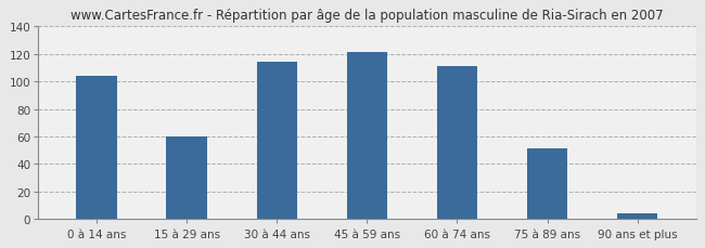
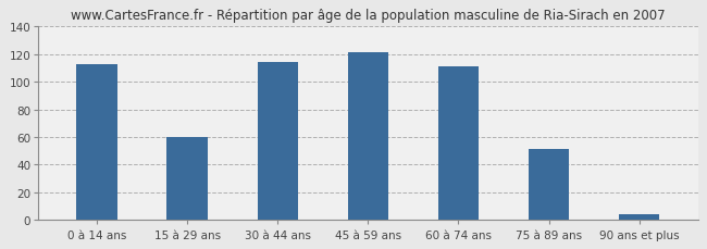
0 à 14 ans: 104 -> 113
